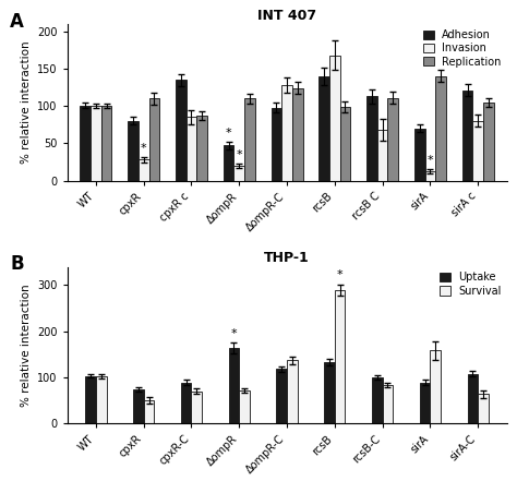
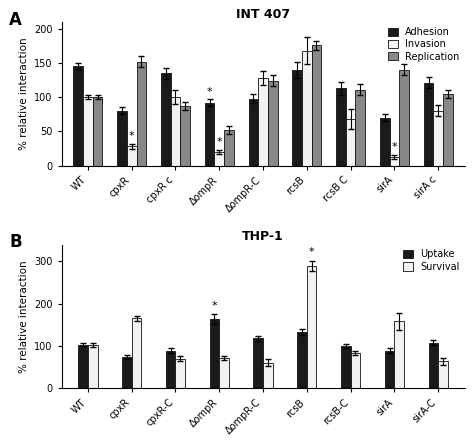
INT 407/Adhesion/WT: 101 -> 146
INT 407/Replication/cpxR: 110 -> 152
INT 407/Invasion/cpxR c: 85 -> 100
INT 407/Adhesion/ΔompR: 47 -> 92
INT 407/Replication/ΔompR: 110 -> 52
INT 407/Replication/rcsB: 99 -> 176
THP-1/Survival/cpxR: 50 -> 165
THP-1/Survival/ΔompR-C: 137 -> 60
